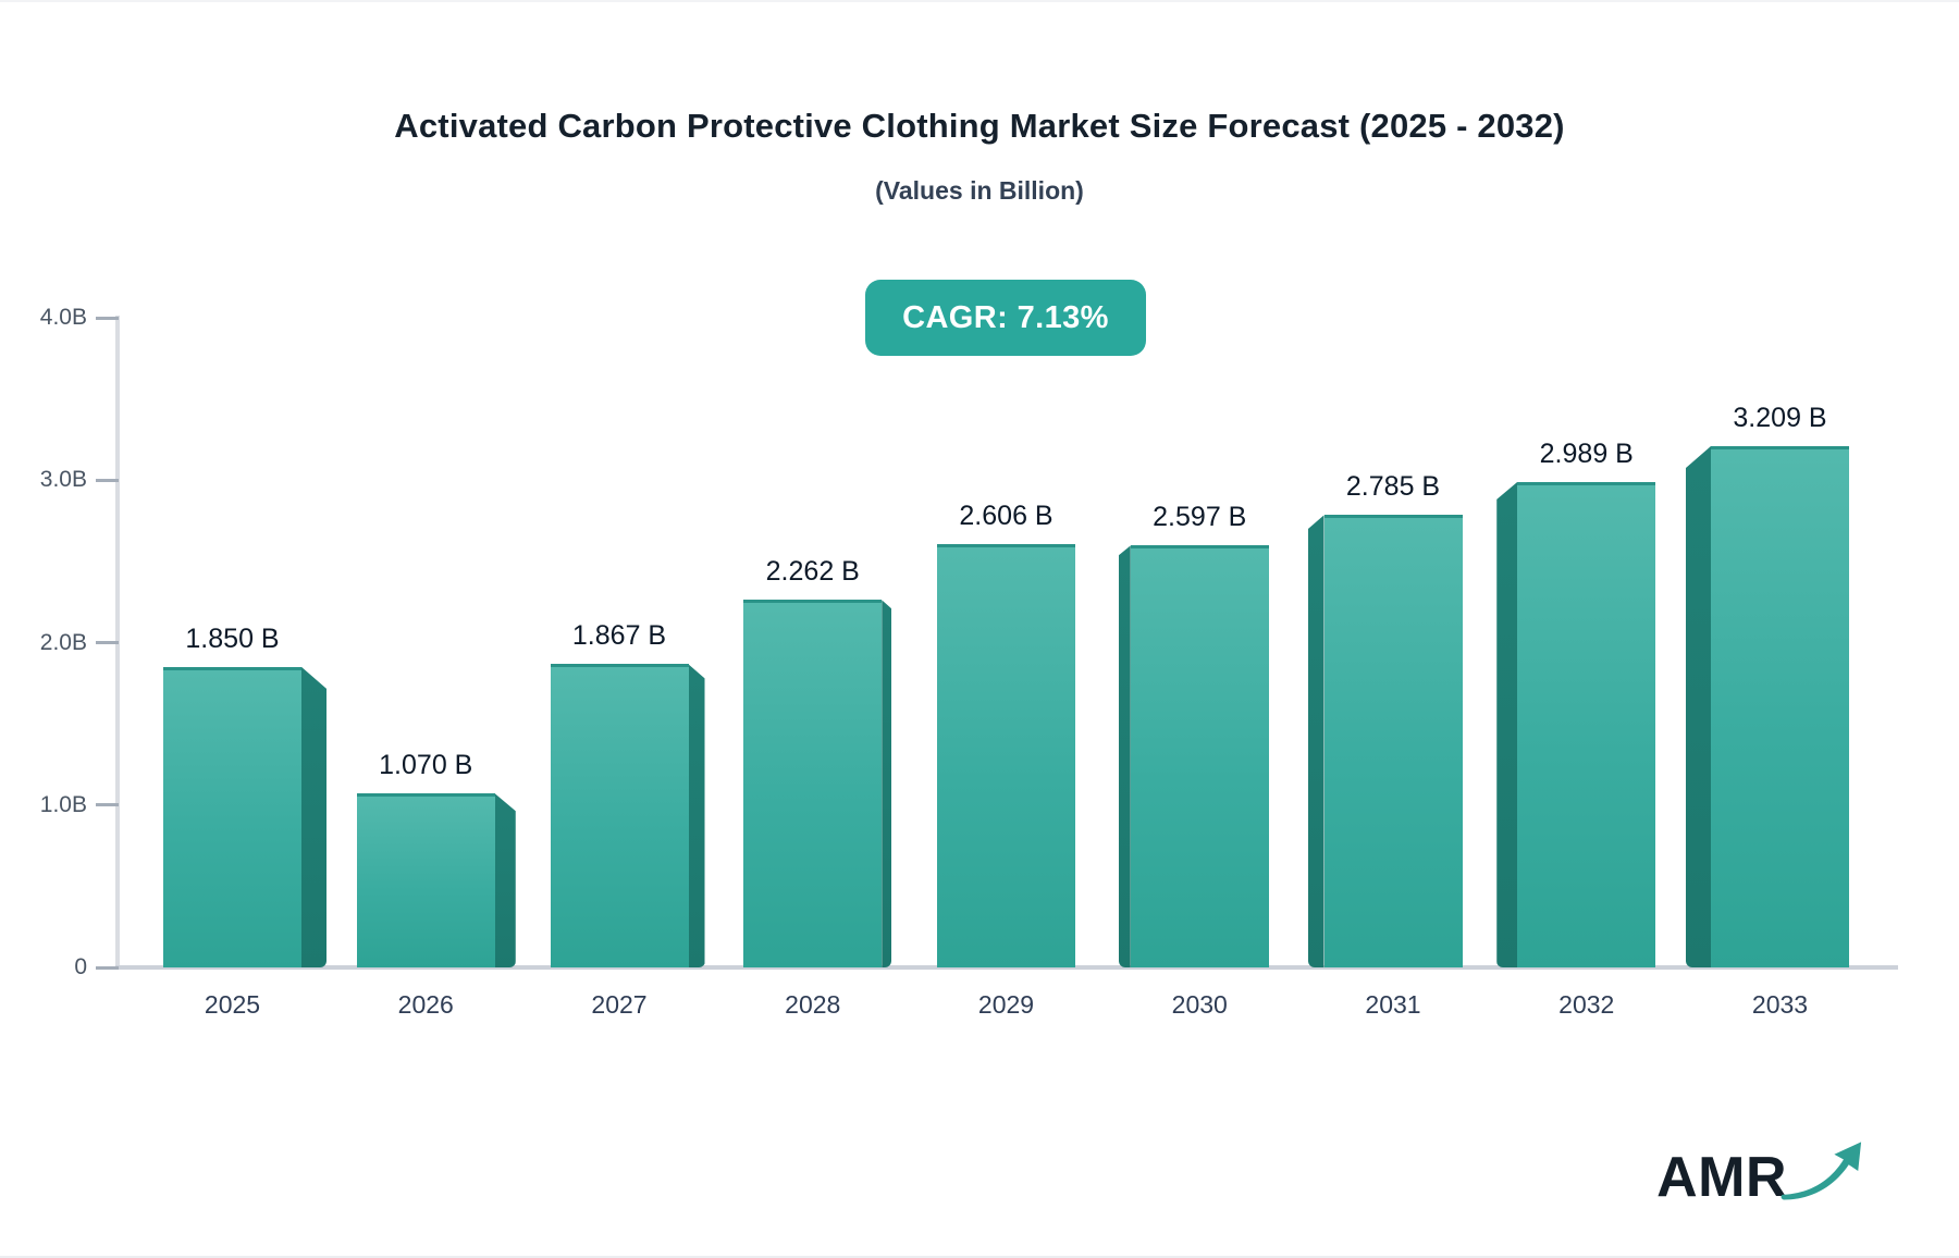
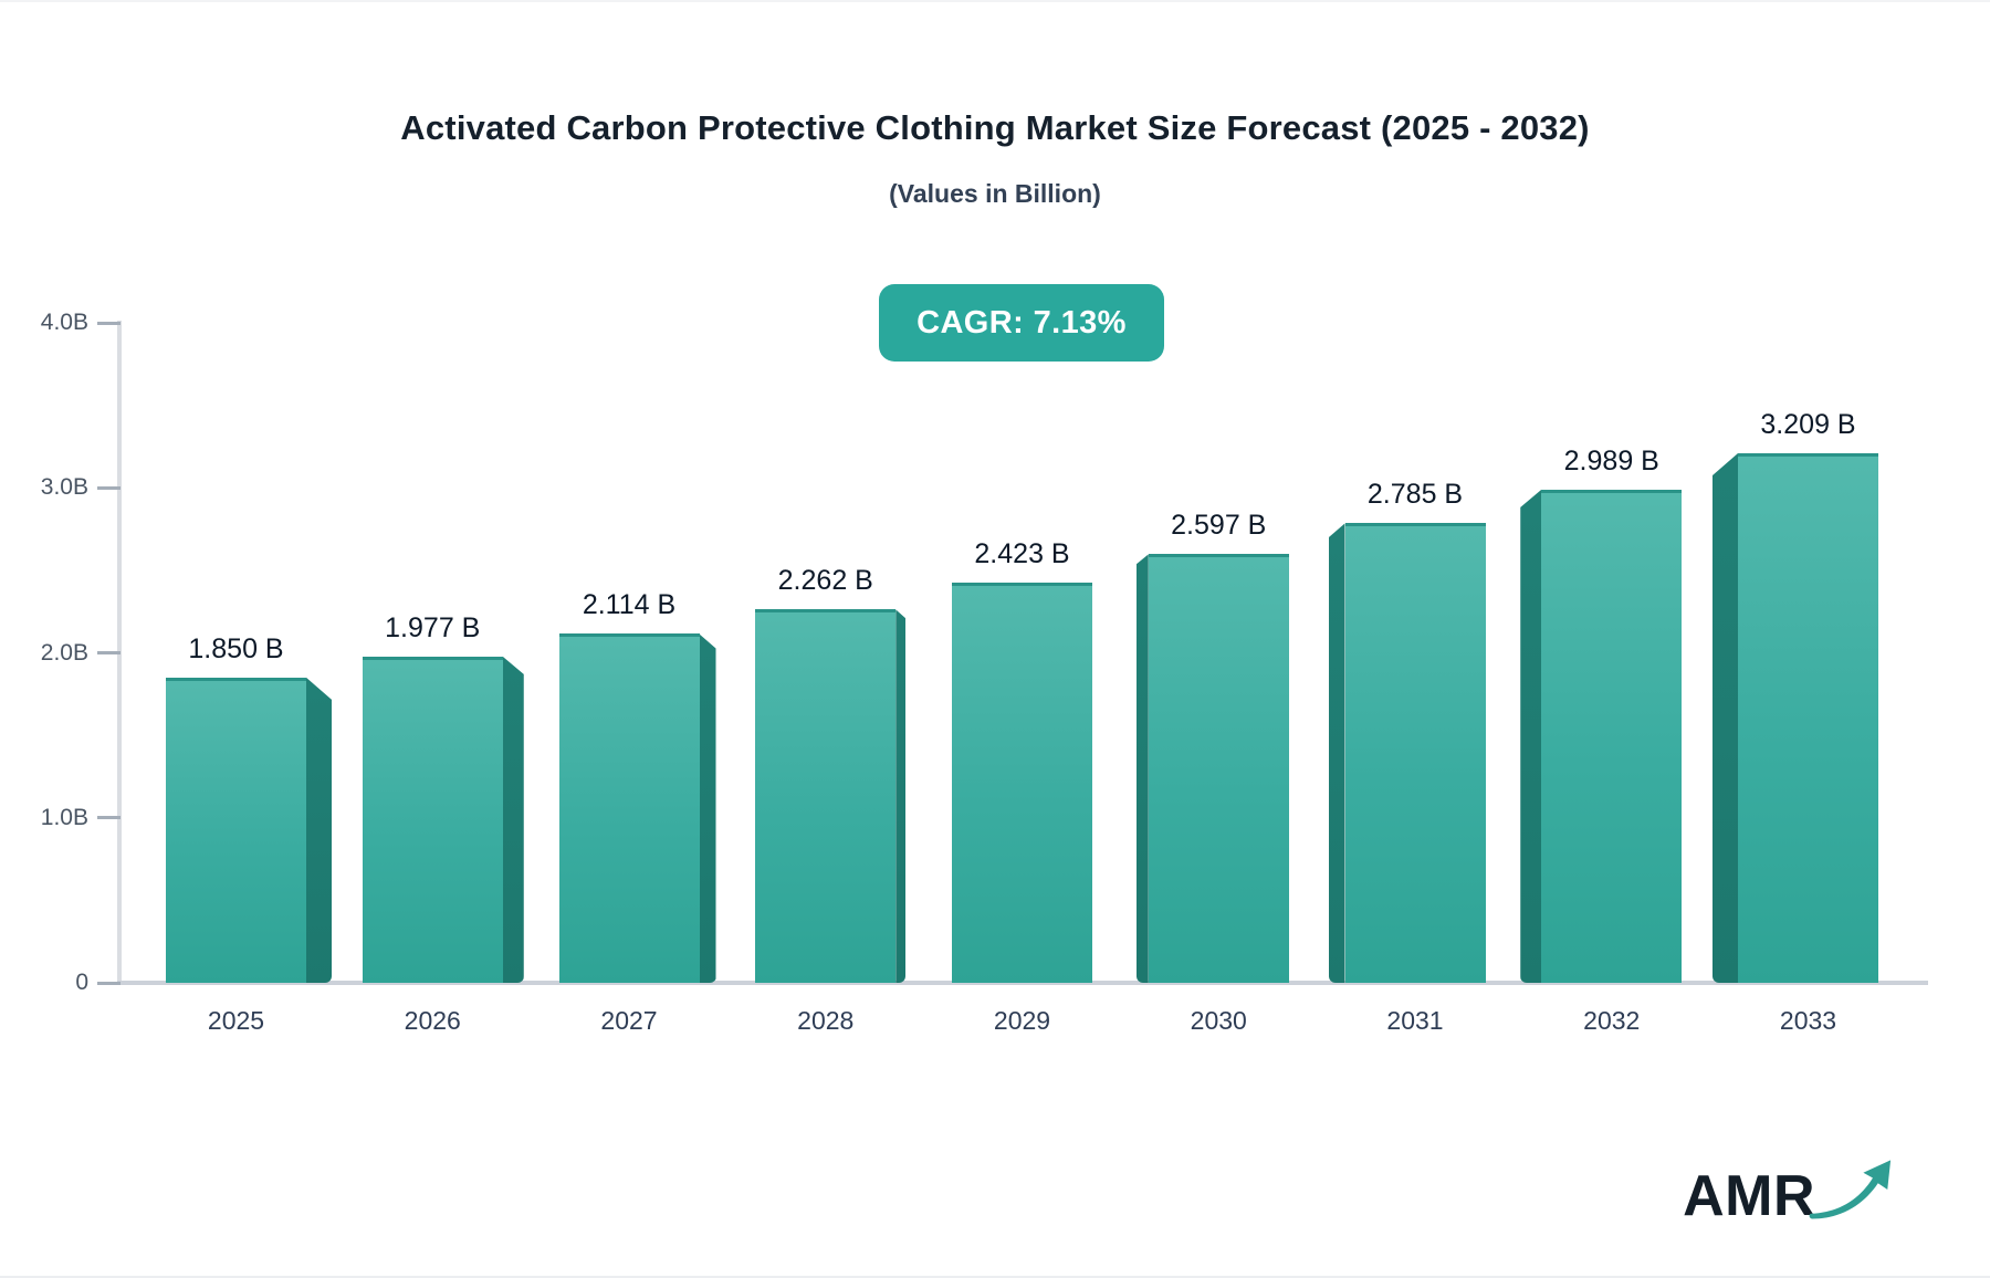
2026: 1.070 -> 1.977
2027: 1.867 -> 2.114
2029: 2.606 -> 2.423
